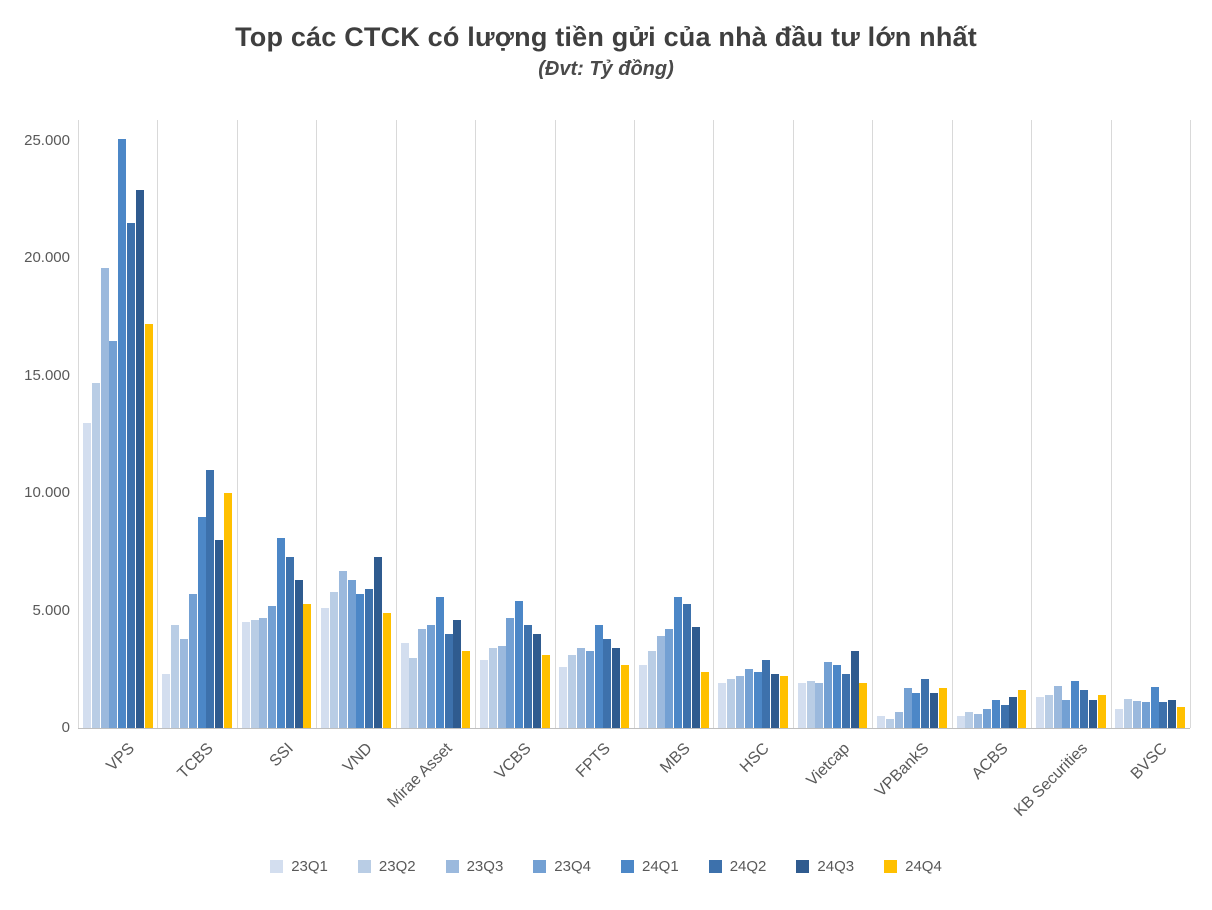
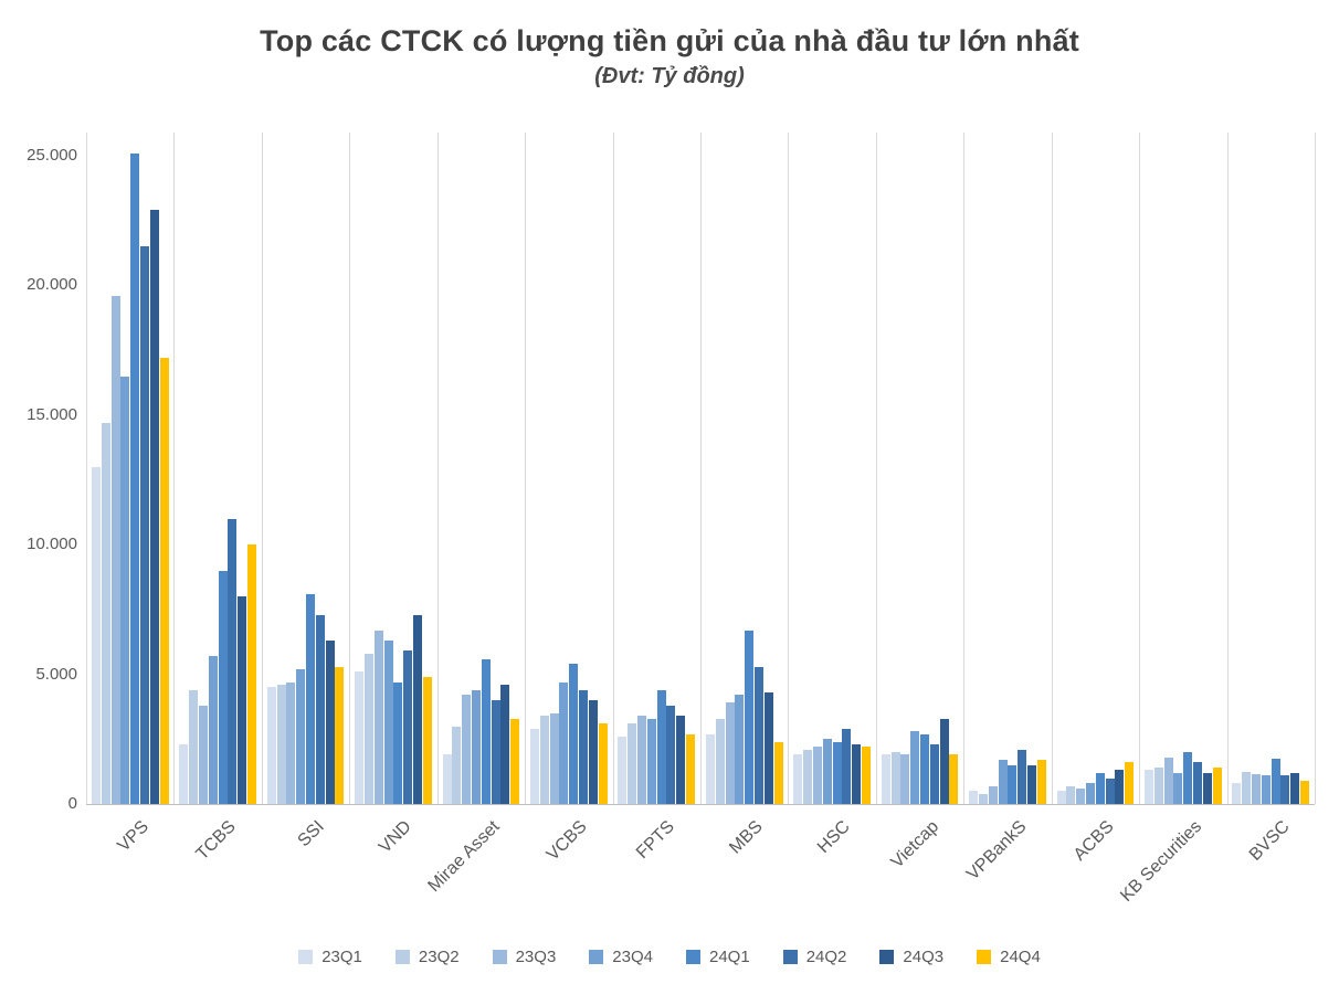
24Q1/VND: 5700 -> 4700
23Q1/Mirae Asset: 3600 -> 1900
24Q1/MBS: 5600 -> 6700
